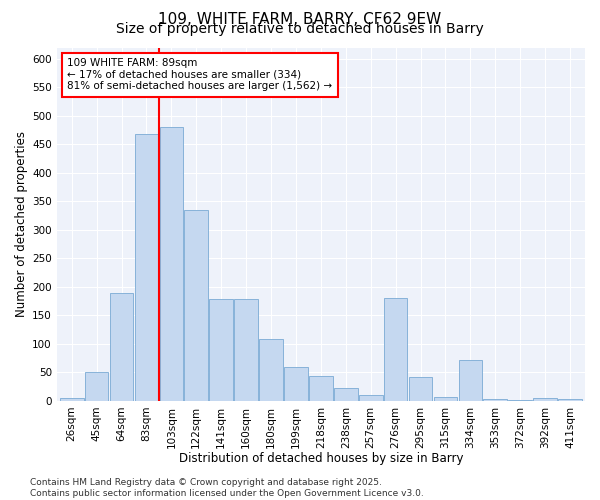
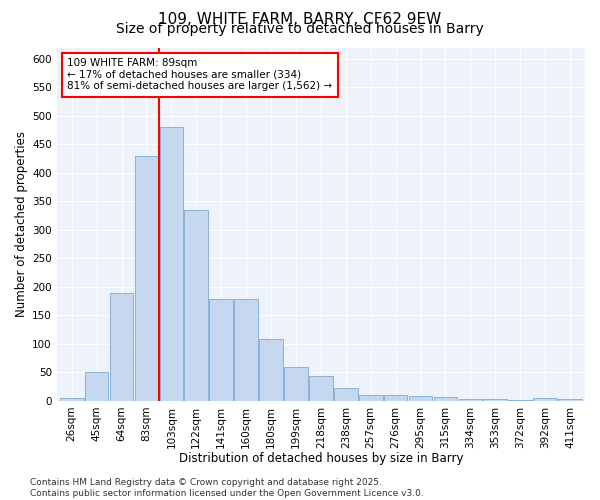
83sqm: 468 -> 430
276sqm: 180 -> 11
295sqm: 42 -> 8
334sqm: 72 -> 4
